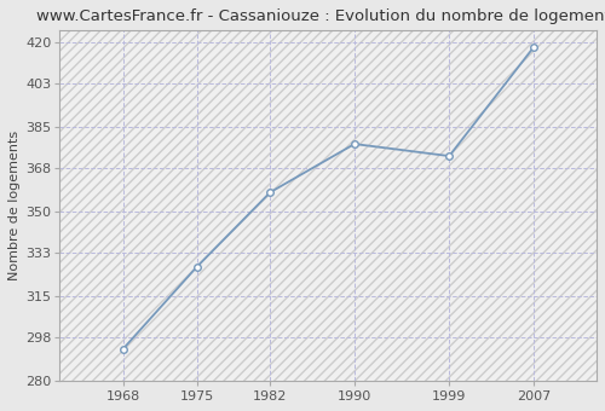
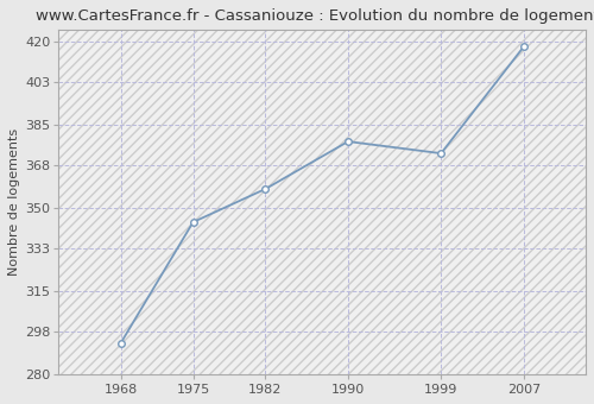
1975: 327 -> 344
